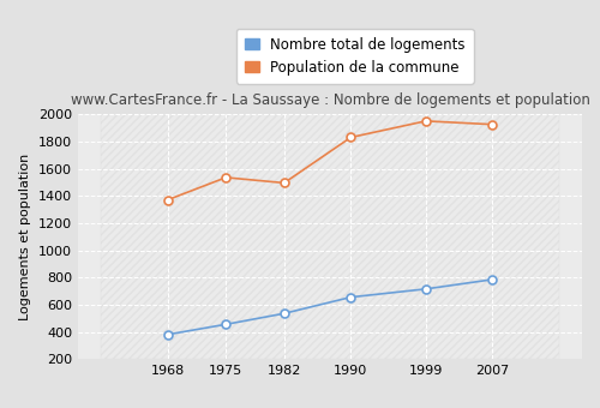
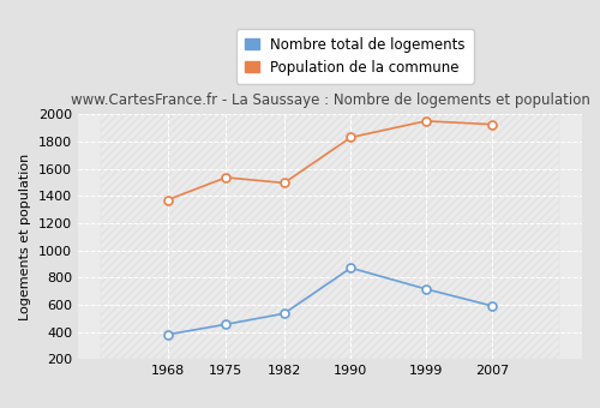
Nombre total de logements/1990: 660 -> 870
Nombre total de logements/2007: 780 -> 590
